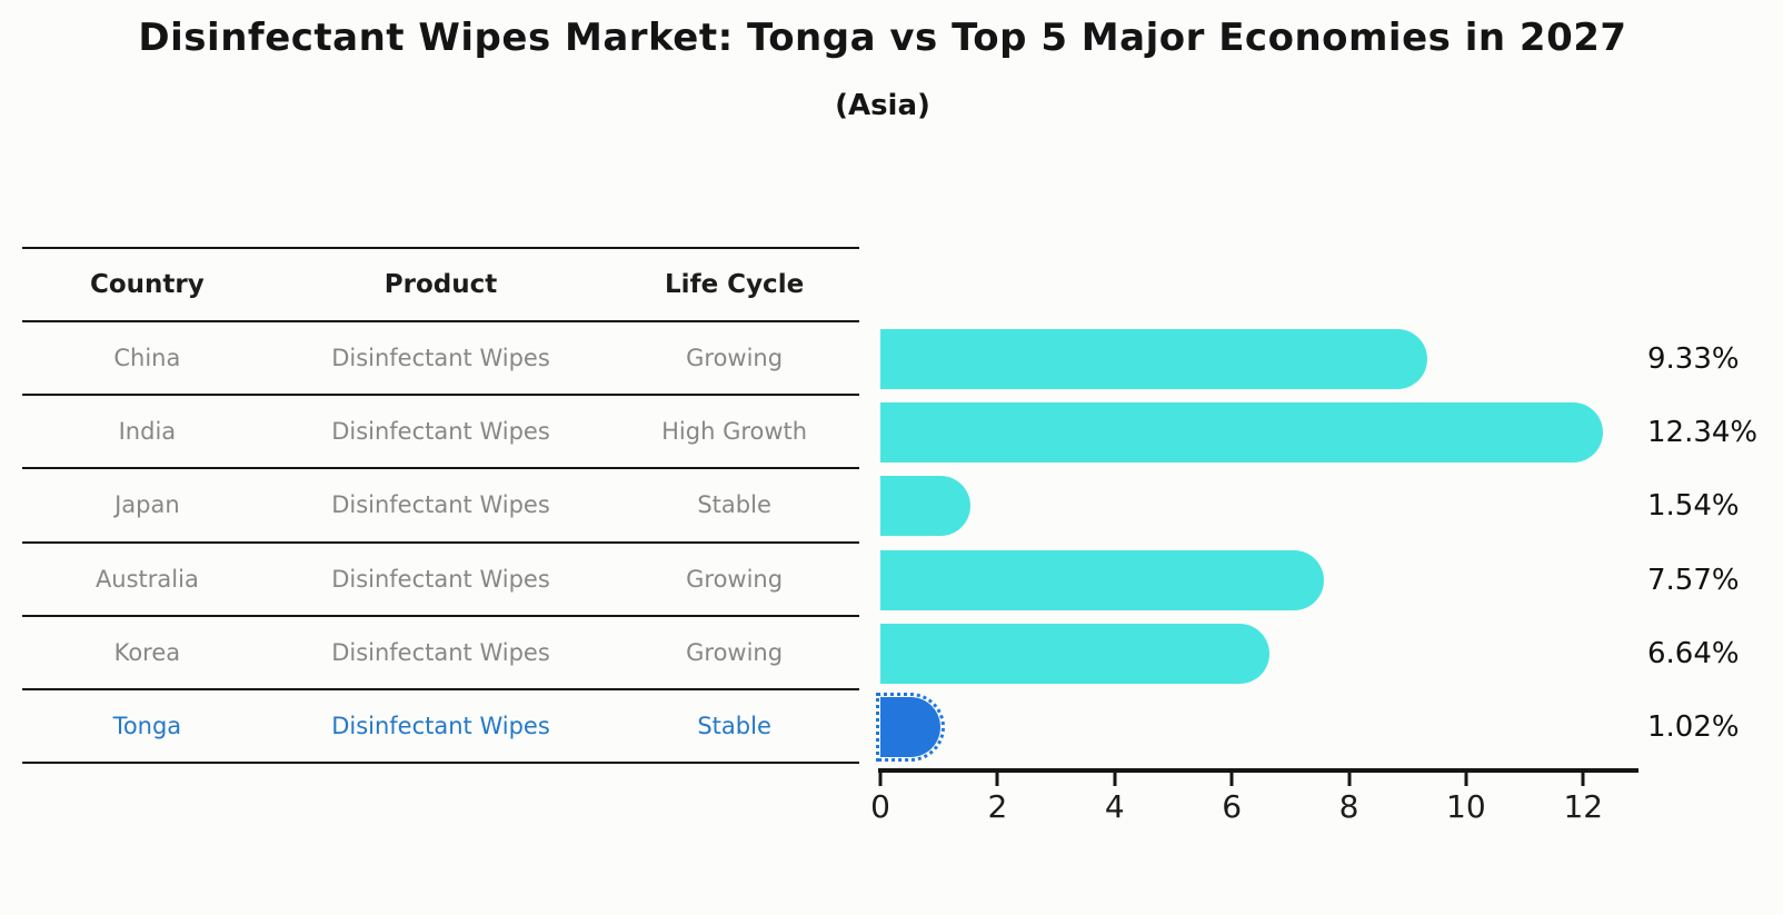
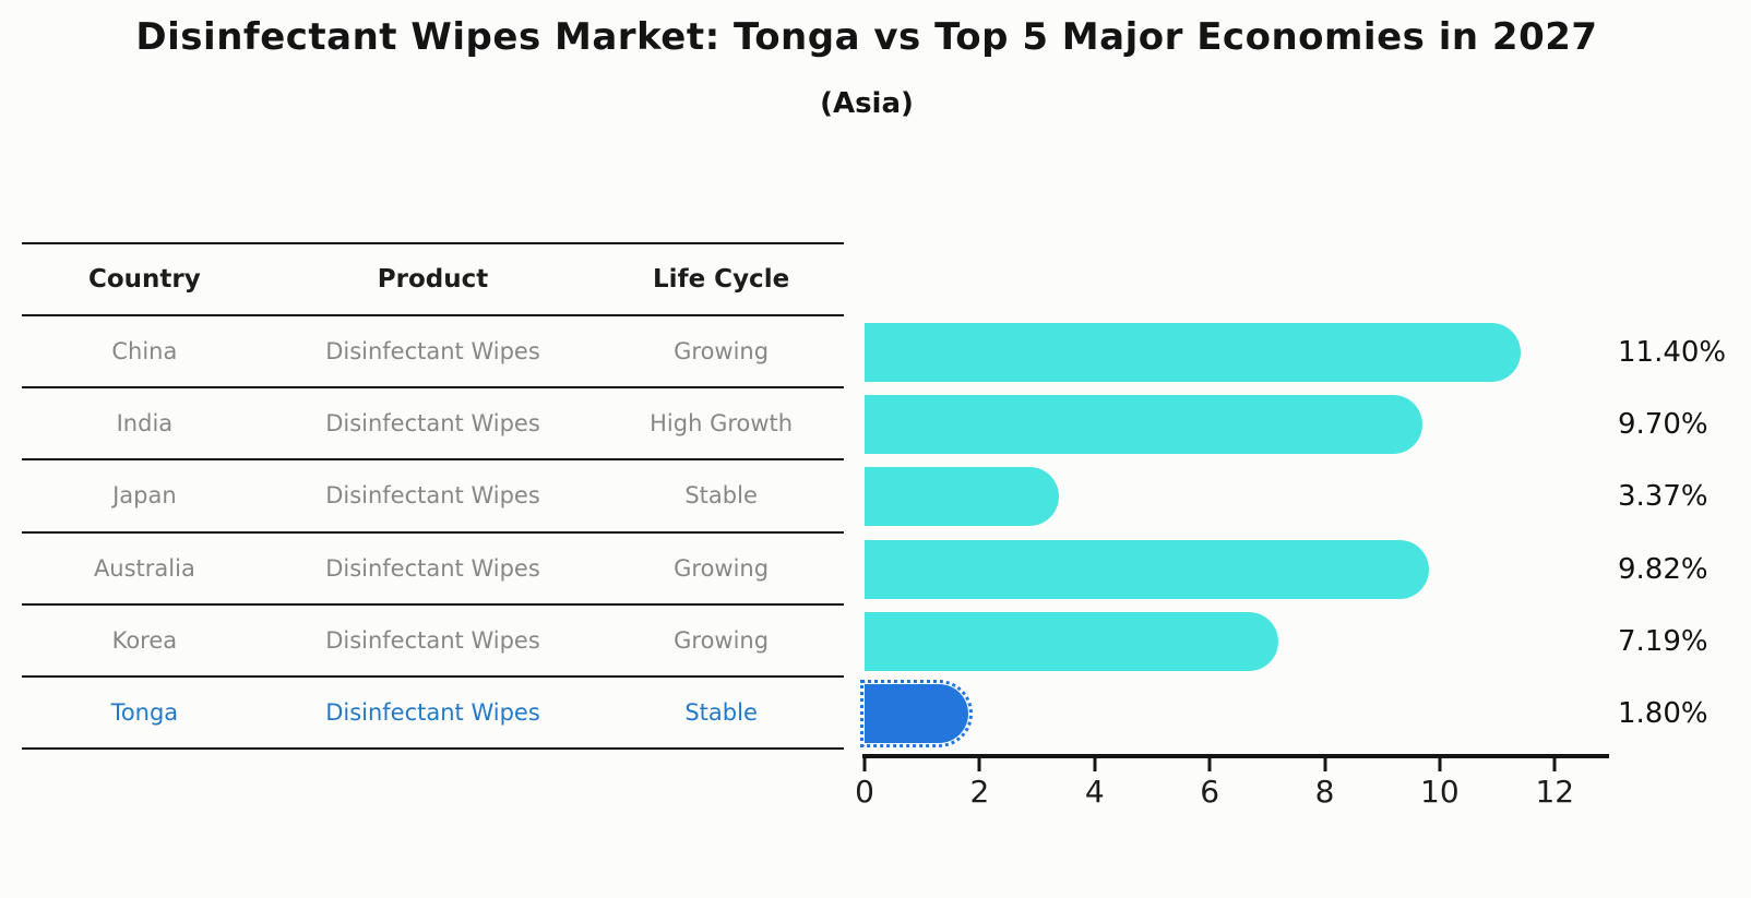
China: 9.33% -> 11.40%
India: 12.34% -> 9.70%
Japan: 1.54% -> 3.37%
Australia: 7.57% -> 9.82%
Korea: 6.64% -> 7.19%
Tonga: 1.02% -> 1.80%
